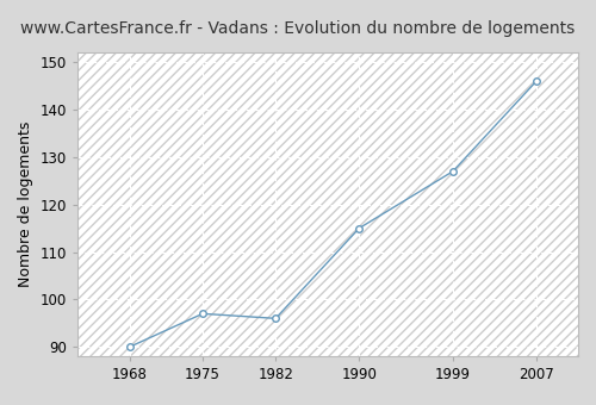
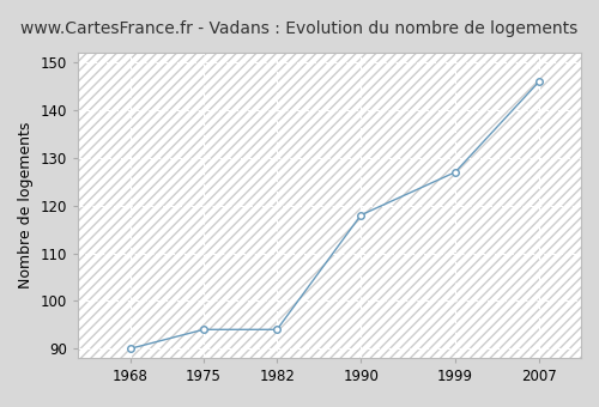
1975: 97 -> 94
1982: 96 -> 94
1990: 115 -> 118
